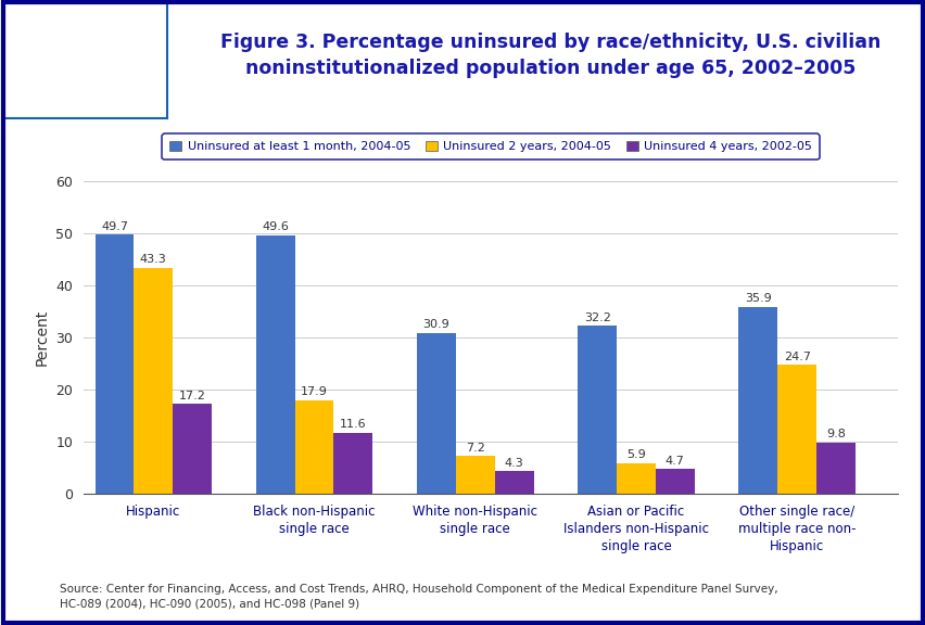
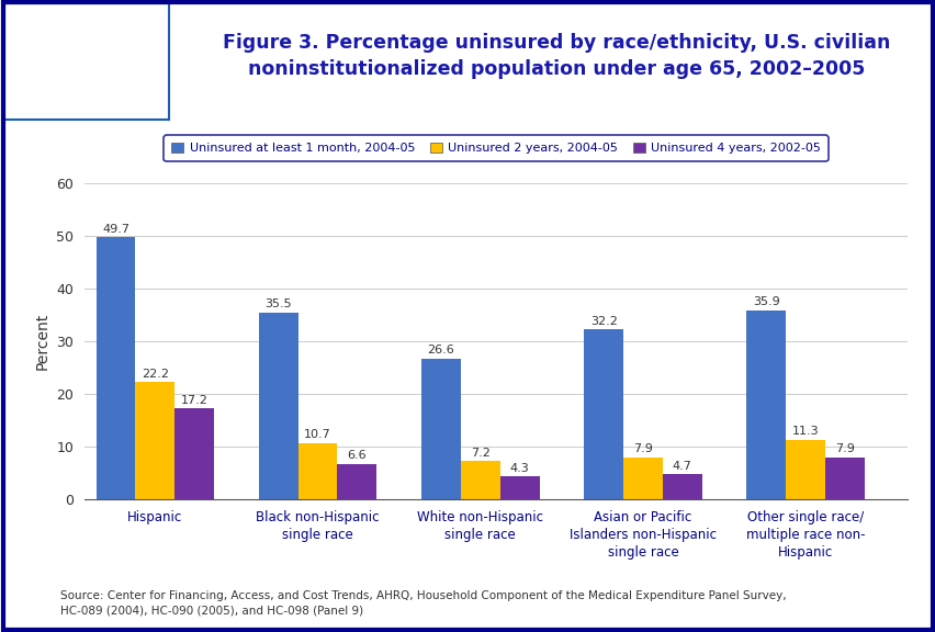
Uninsured 2 years, 2004-05/Hispanic: 43.3 -> 22.2
Uninsured at least 1 month, 2004-05/Black non-Hispanic single race: 49.6 -> 35.5
Uninsured 2 years, 2004-05/Black non-Hispanic single race: 17.9 -> 10.7
Uninsured 4 years, 2002-05/Black non-Hispanic single race: 11.6 -> 6.6
Uninsured at least 1 month, 2004-05/White non-Hispanic single race: 30.9 -> 26.6
Uninsured 2 years, 2004-05/Asian or Pacific Islanders non-Hispanic single race: 5.9 -> 7.9
Uninsured 2 years, 2004-05/Other single race/ multiple race non- Hispanic: 24.7 -> 11.3
Uninsured 4 years, 2002-05/Other single race/ multiple race non- Hispanic: 9.8 -> 7.9
